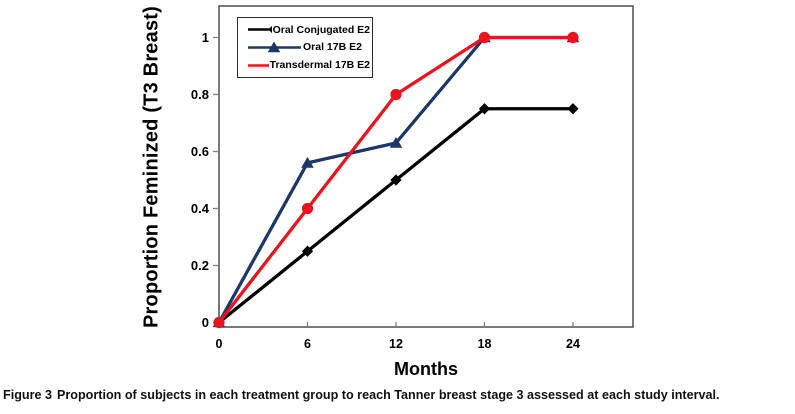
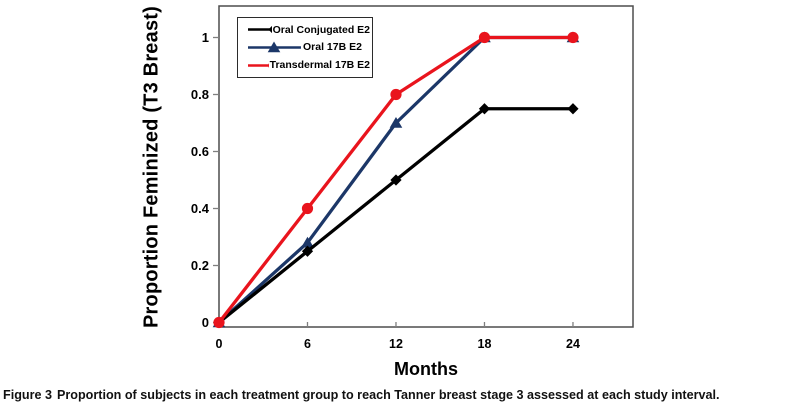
Oral 17B E2/6: 0.56 -> 0.28
Oral 17B E2/12: 0.63 -> 0.70
